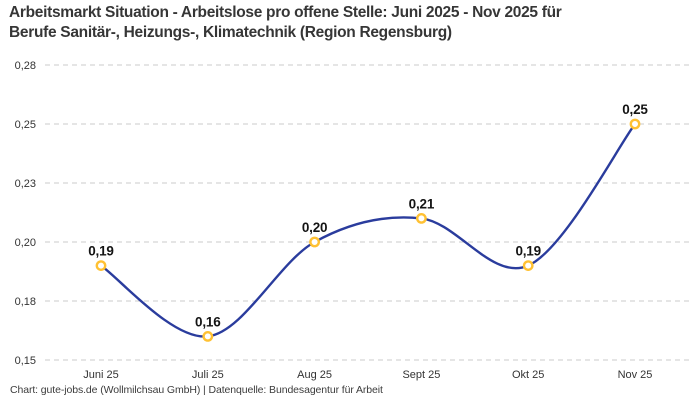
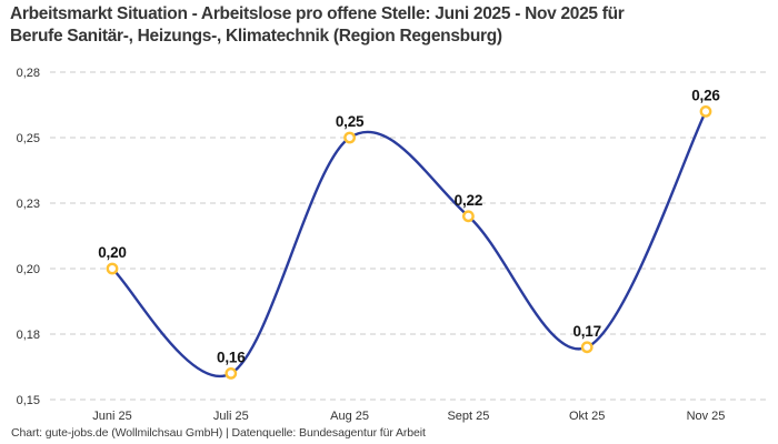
Juni 25: 0,19 -> 0,20
Aug 25: 0,20 -> 0,25
Sept 25: 0,21 -> 0,22
Okt 25: 0,19 -> 0,17
Nov 25: 0,25 -> 0,26
